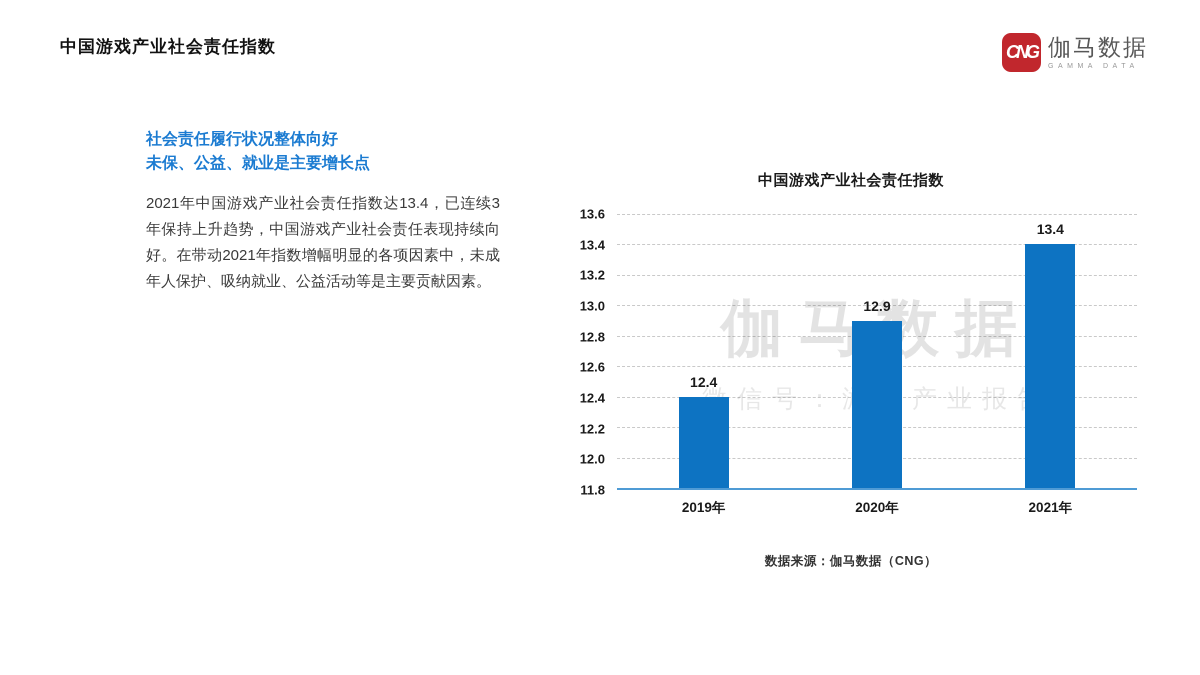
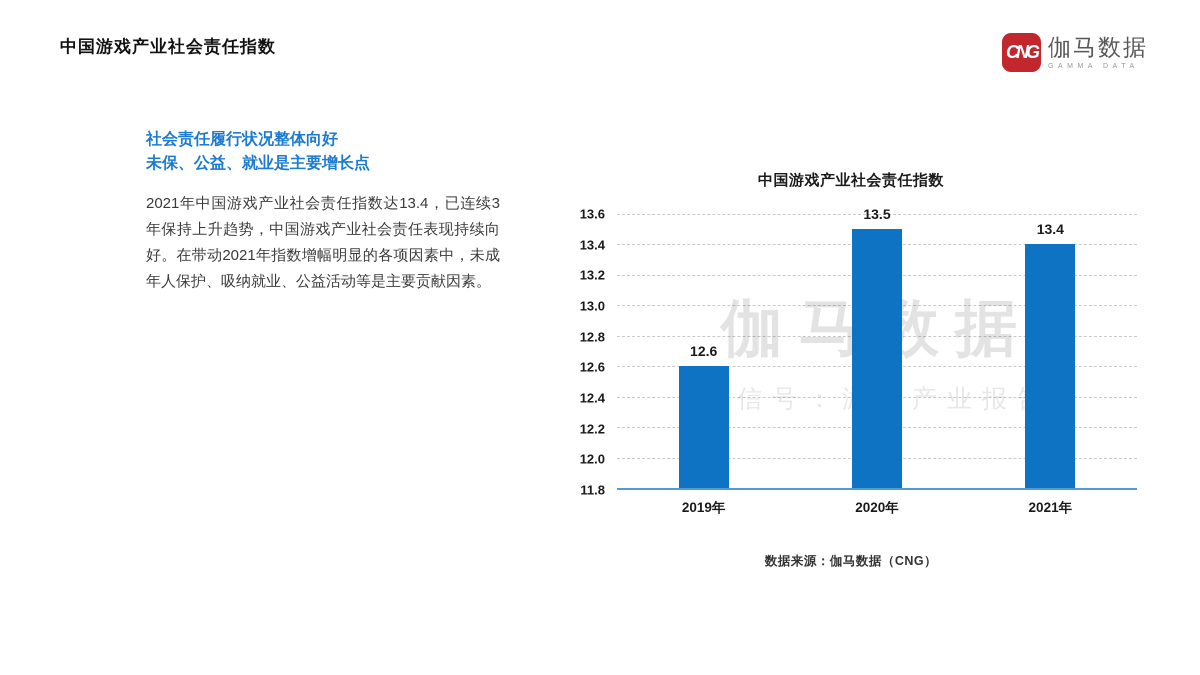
2019年: 12.4 -> 12.6
2020年: 12.9 -> 13.5
